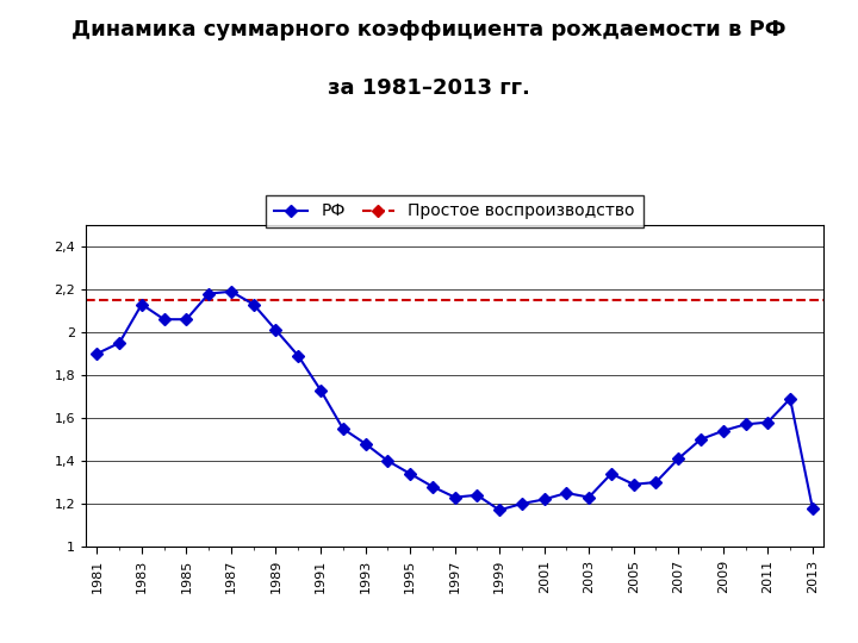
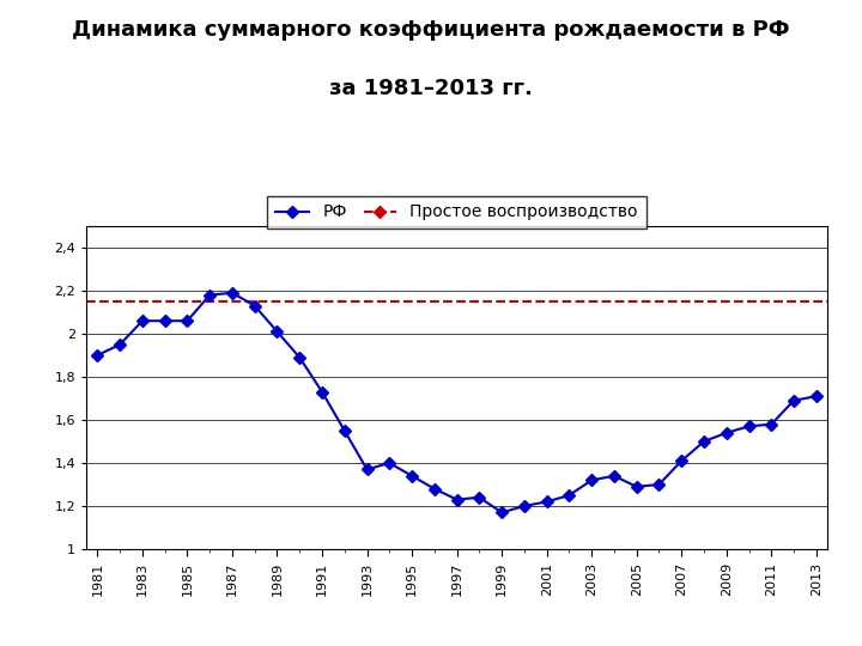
1983: 2,13 -> 2,06
1993: 1,48 -> 1,37
2003: 1,23 -> 1,32
2013: 1,18 -> 1,71
